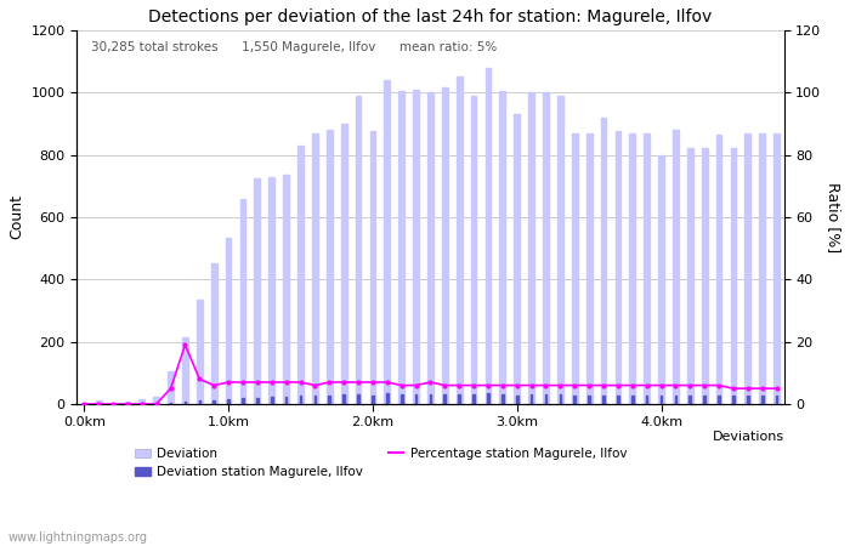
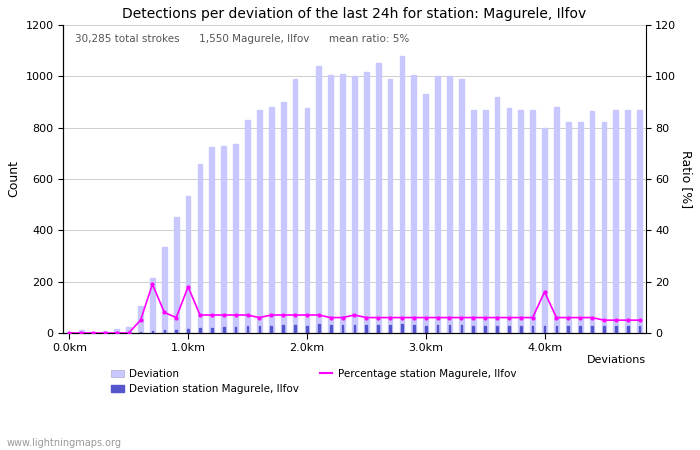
Percentage station Magurele, Ilfov/1.0km: 7 -> 18
Percentage station Magurele, Ilfov/4.0km: 6 -> 16
